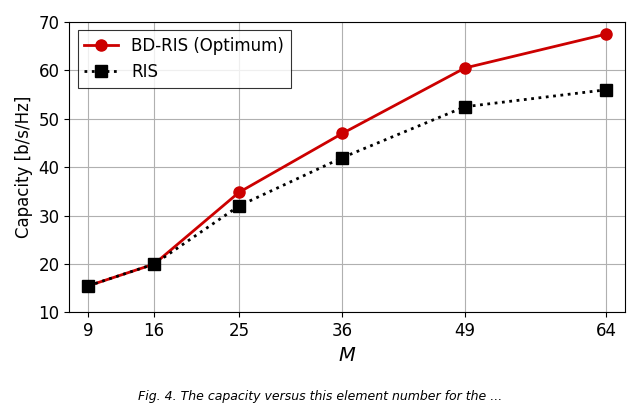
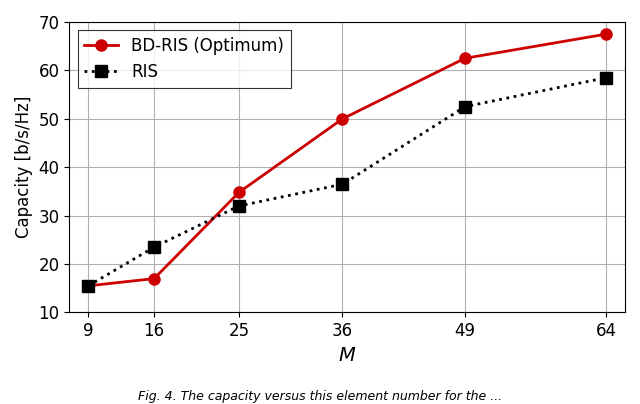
BD-RIS (Optimum)/16: 20.0 -> 17.0
RIS/16: 20.0 -> 23.5
BD-RIS (Optimum)/36: 47.0 -> 50.0
RIS/36: 42.0 -> 36.5
BD-RIS (Optimum)/49: 60.5 -> 62.5
RIS/64: 56.0 -> 58.5
